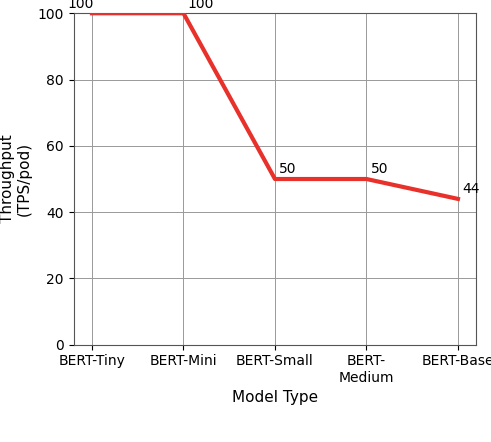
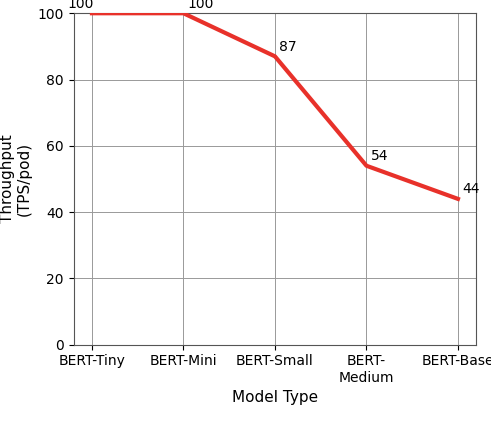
BERT-Small: 50 -> 87
BERT- Medium: 50 -> 54
